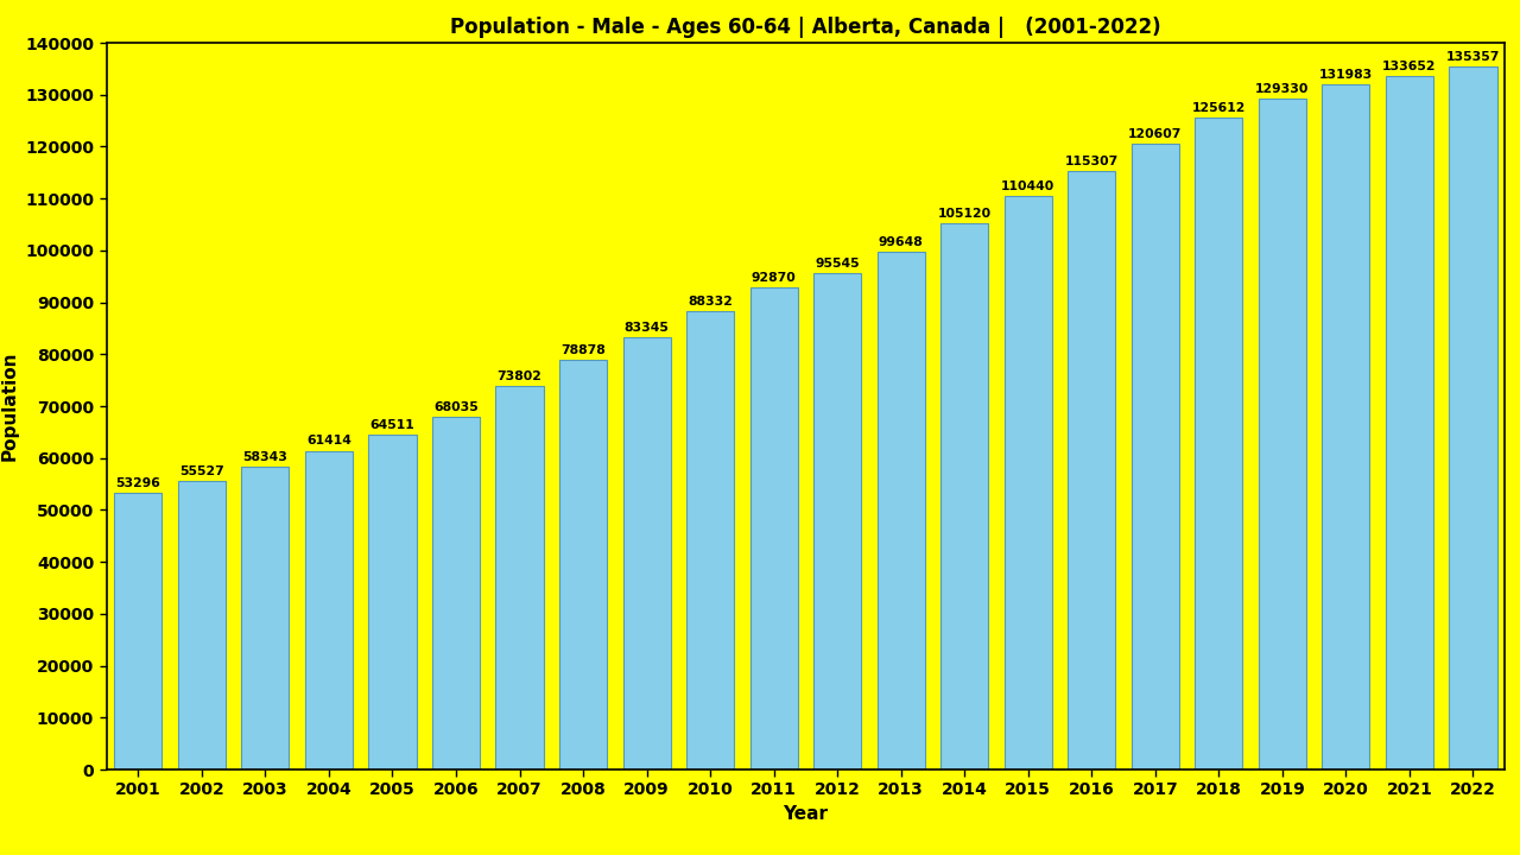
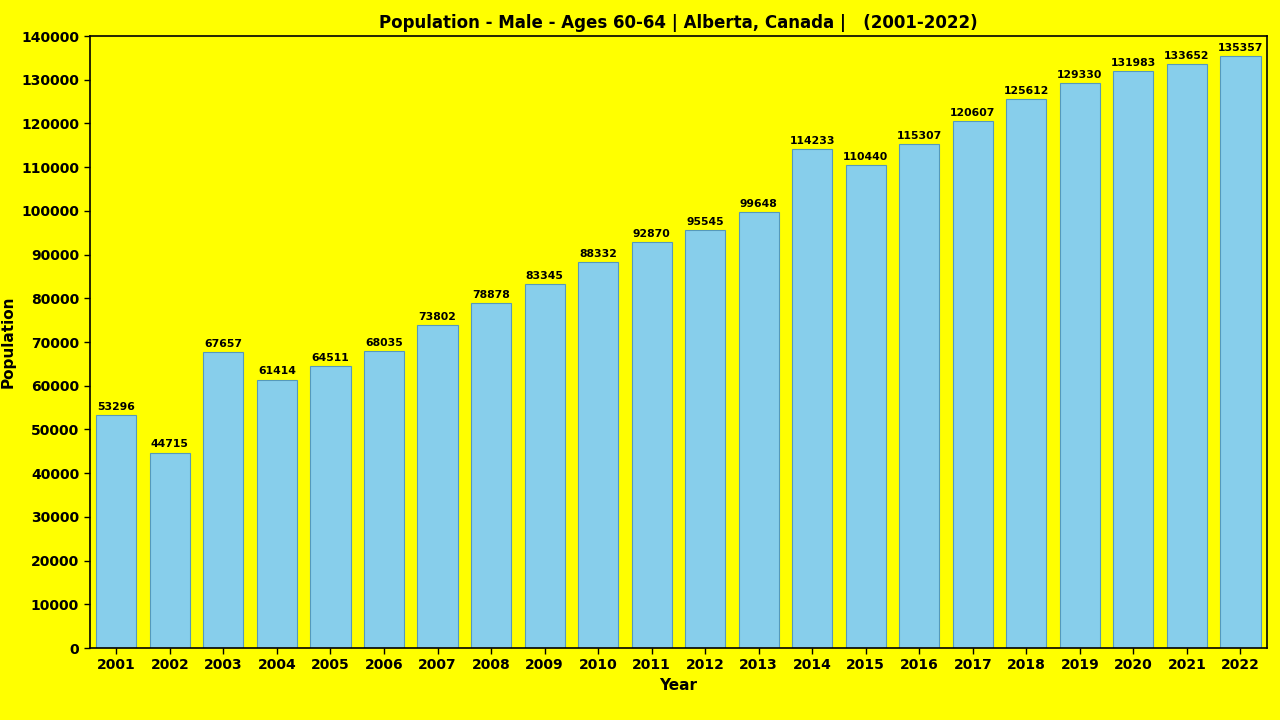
2002: 55527 -> 44715
2003: 58343 -> 67657
2014: 105120 -> 114233
